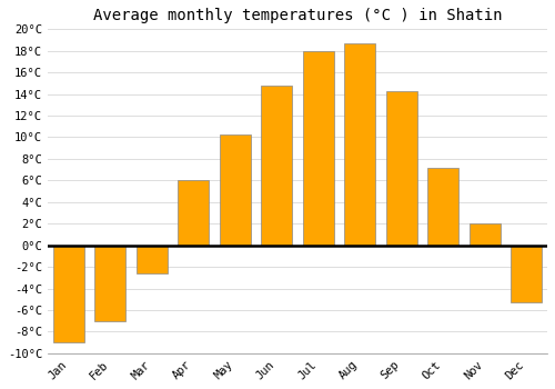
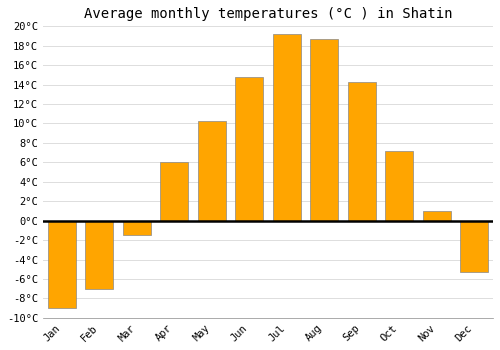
Mar: -2.6°C -> -1.5°C
Jul: 18.0°C -> 19.2°C
Nov: 2.0°C -> 1.0°C
